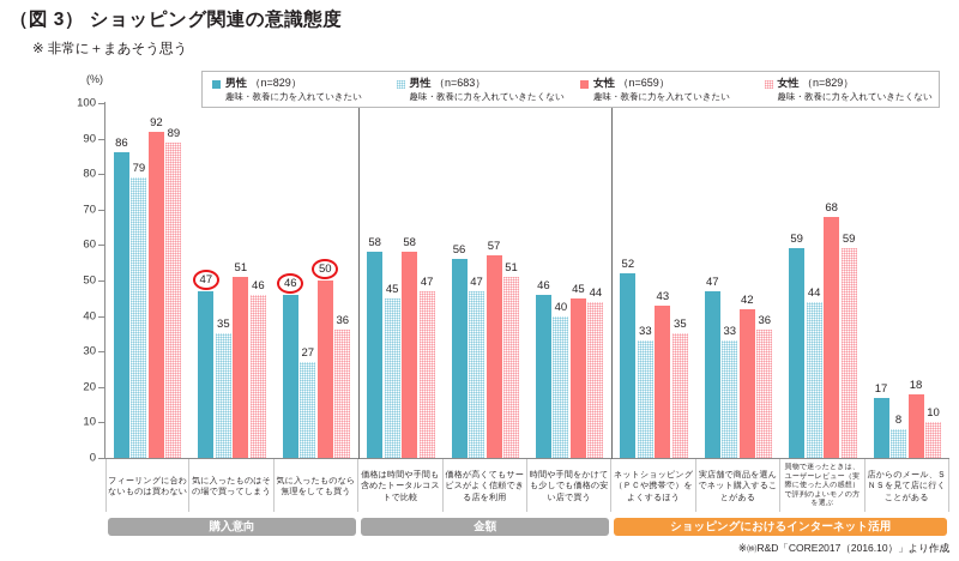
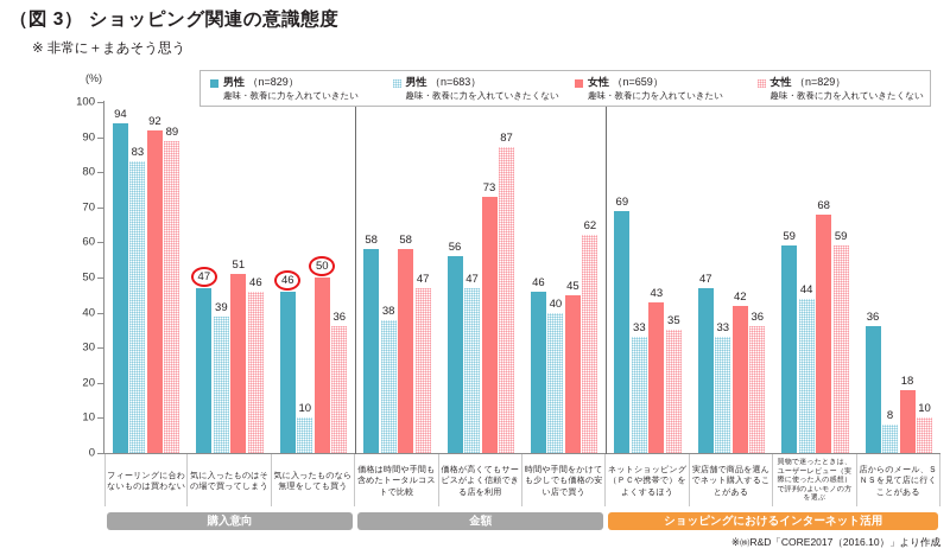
男性（n=829）趣味・教養に力を入れていきたい/フィーリングに合わないものは買わない: 86 -> 94
男性（n=683）趣味・教養に力を入れていきたくない/フィーリングに合わないものは買わない: 79 -> 83
男性（n=683）趣味・教養に力を入れていきたくない/気に入ったものはその場で買ってしまう: 35 -> 39
男性（n=683）趣味・教養に力を入れていきたくない/気に入ったものなら無理をしても買う: 27 -> 10
男性（n=683）趣味・教養に力を入れていきたくない/価格は時間や手間も含めたトータルコストで比較: 45 -> 38
女性（n=659）趣味・教養に力を入れていきたい/価格が高くてもサービスがよく信頼できる店を利用: 57 -> 73
女性（n=829）趣味・教養に力を入れていきたくない/価格が高くてもサービスがよく信頼できる店を利用: 51 -> 87
女性（n=829）趣味・教養に力を入れていきたくない/時間や手間をかけても少しでも価格の安い店で買う: 44 -> 62
男性（n=829）趣味・教養に力を入れていきたい/ネットショッピング（ＰＣや携帯で）をよくするほう: 52 -> 69
男性（n=829）趣味・教養に力を入れていきたい/店からのメール、ＳＮＳを見て店に行くことがある: 17 -> 36
